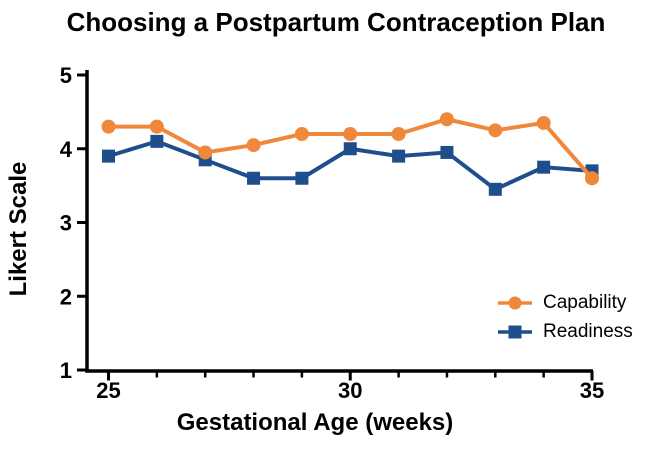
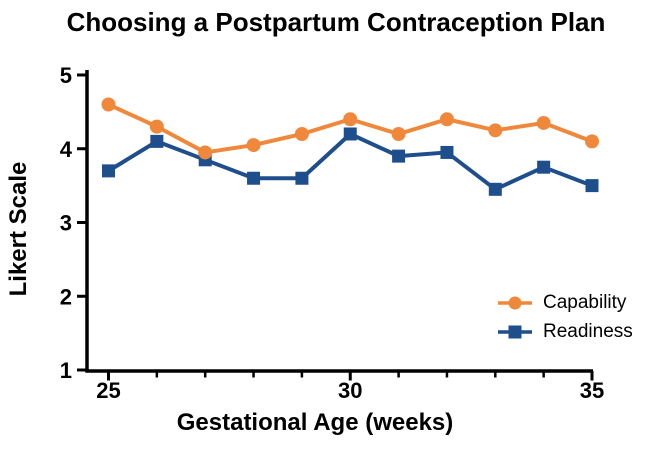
Capability/25: 4.3 -> 4.6
Readiness/25: 3.9 -> 3.7
Capability/30: 4.2 -> 4.4
Readiness/30: 4.0 -> 4.2
Capability/35: 3.6 -> 4.1
Readiness/35: 3.7 -> 3.5
